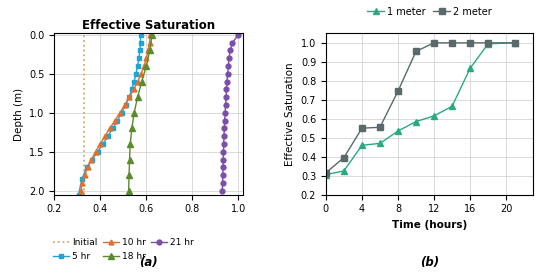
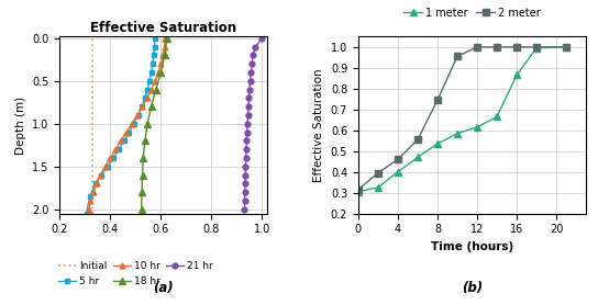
1 meter/4: 0.46 -> 0.40
2 meter/4: 0.55 -> 0.46
